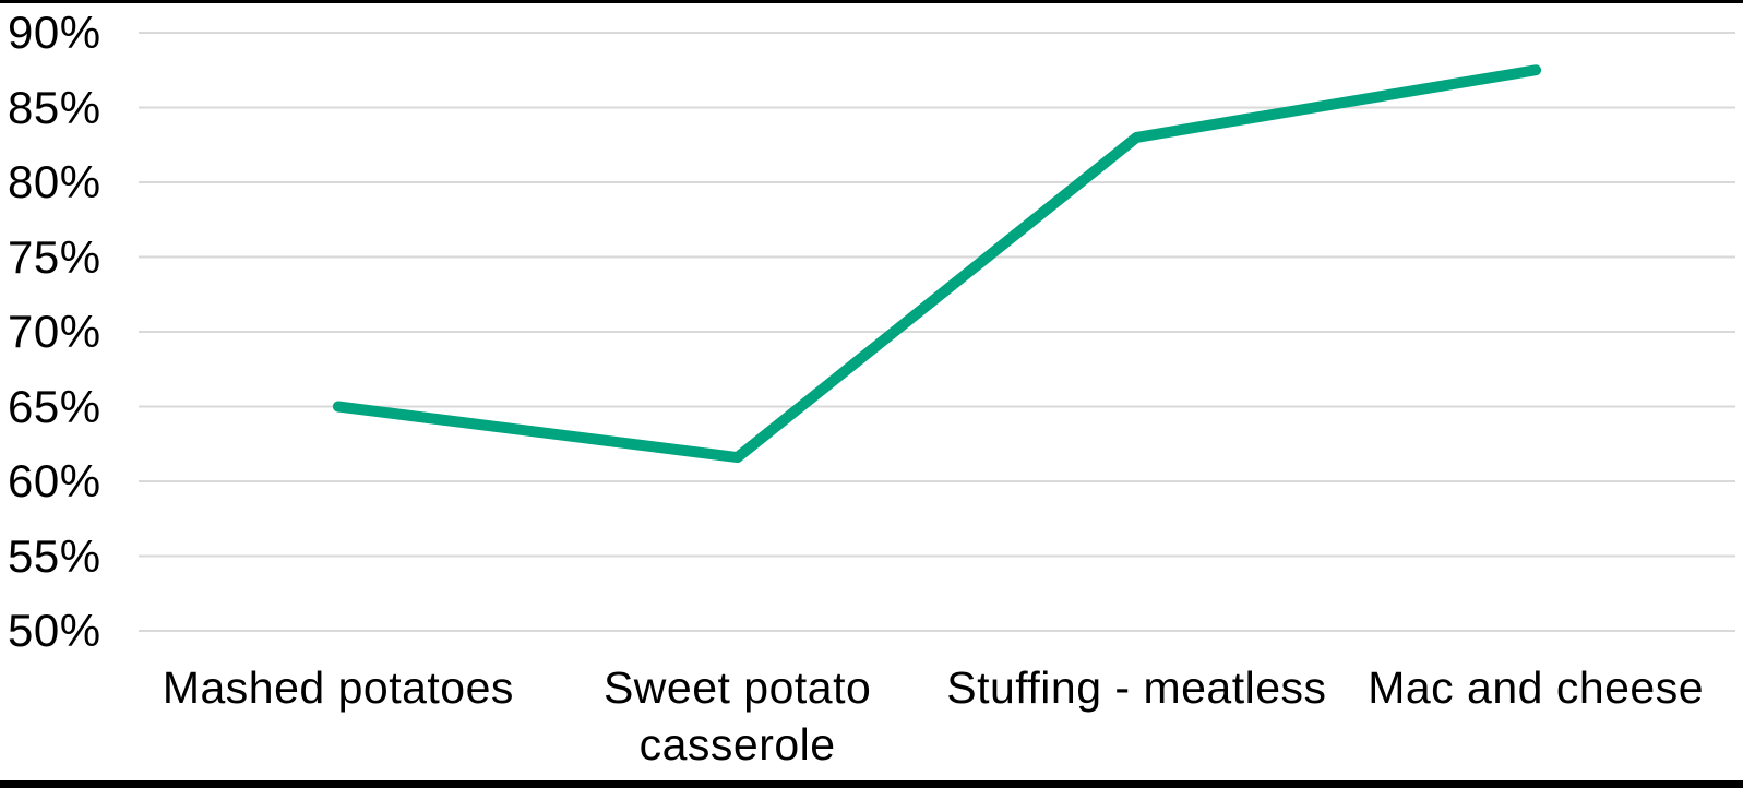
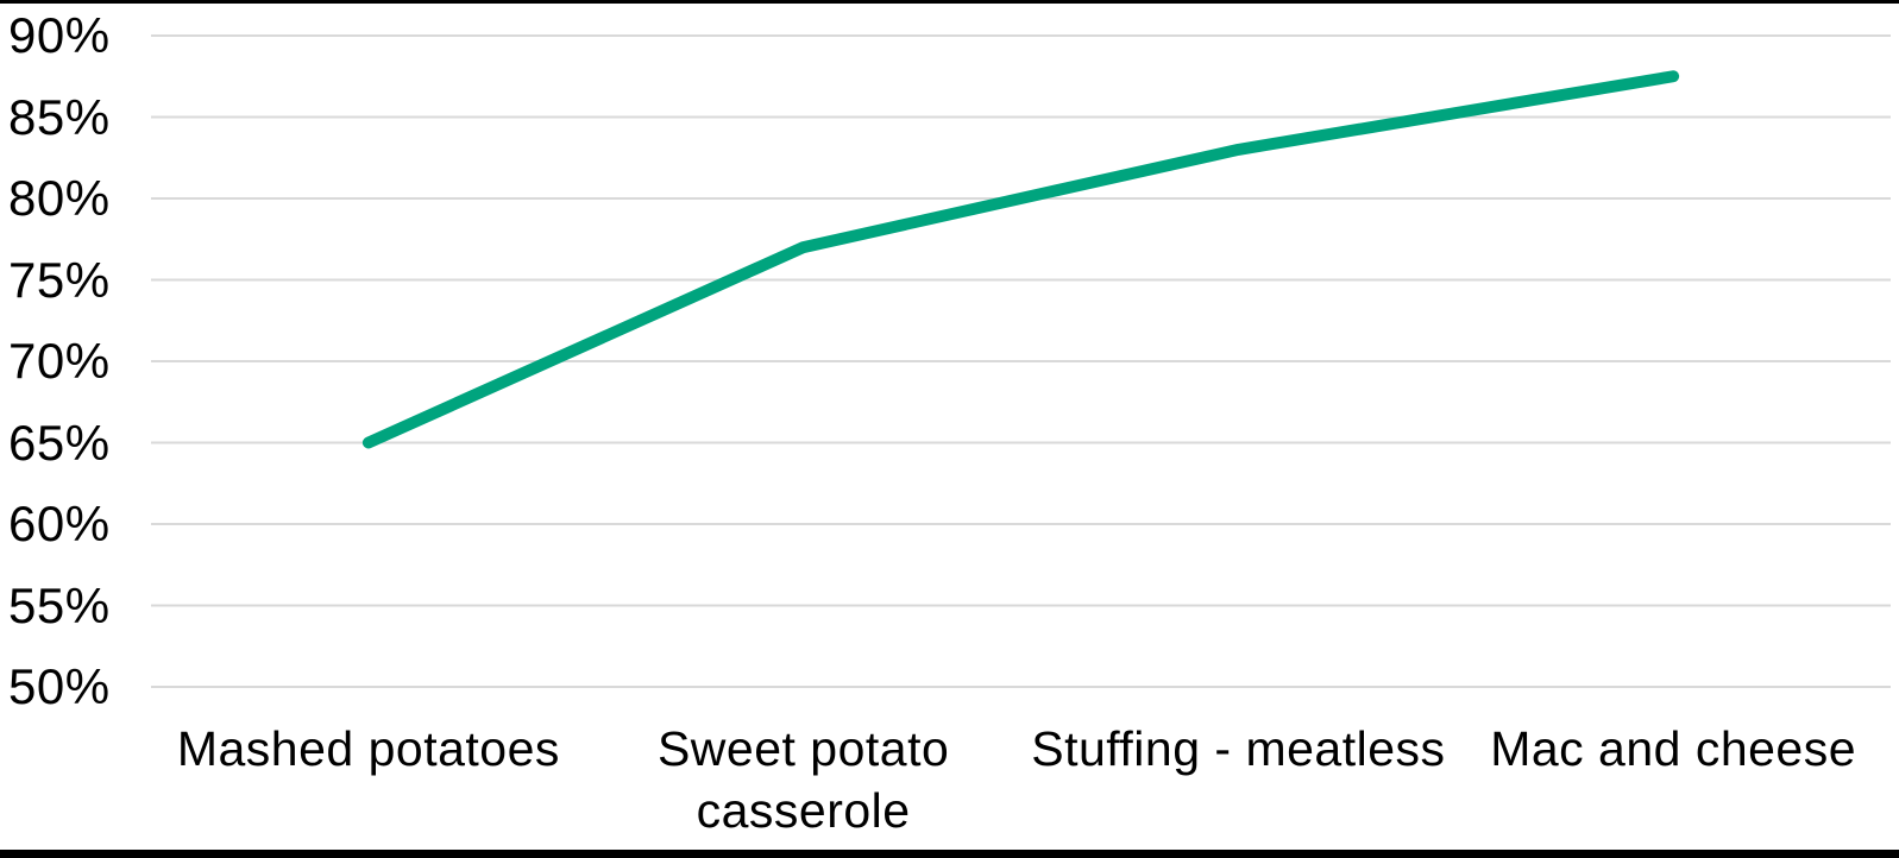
Sweet potato casserole: 61.6% -> 77.0%
